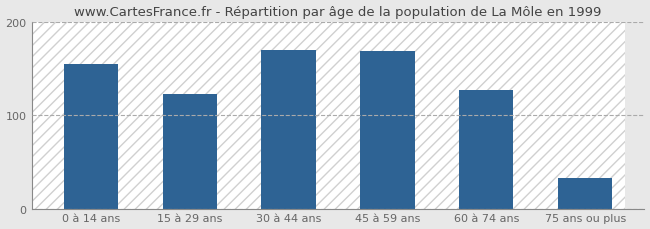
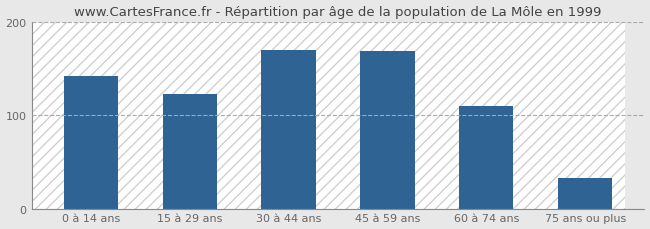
0 à 14 ans: 155 -> 142
60 à 74 ans: 127 -> 110
